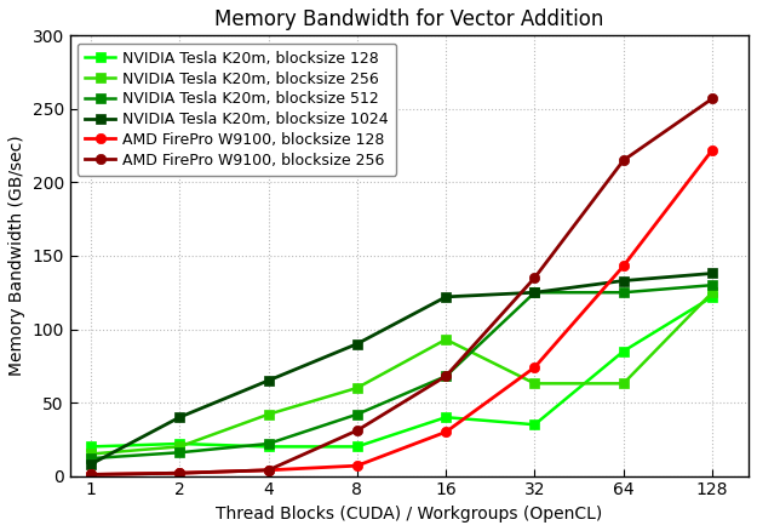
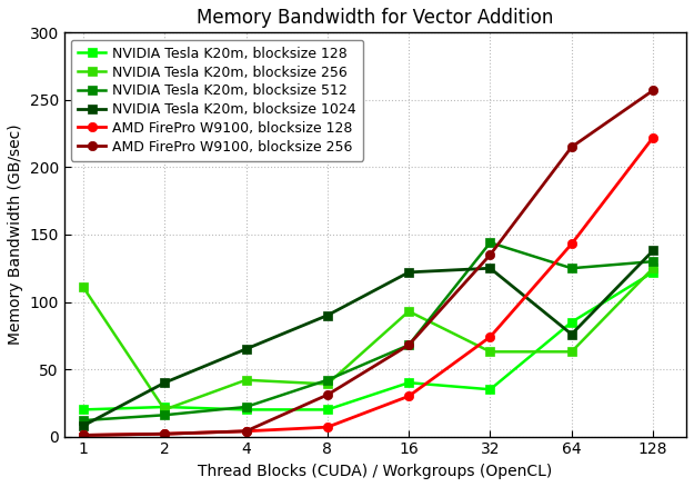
NVIDIA Tesla K20m, blocksize 256/1: 15 -> 111
NVIDIA Tesla K20m, blocksize 256/8: 60 -> 39
NVIDIA Tesla K20m, blocksize 512/32: 125 -> 144
NVIDIA Tesla K20m, blocksize 1024/64: 133 -> 76
